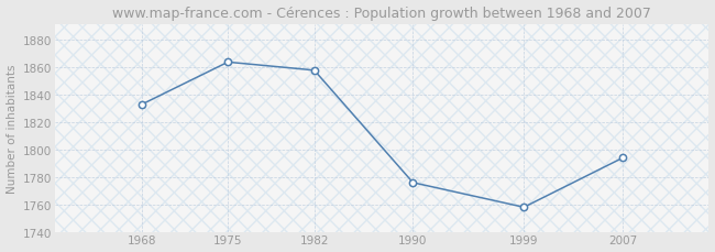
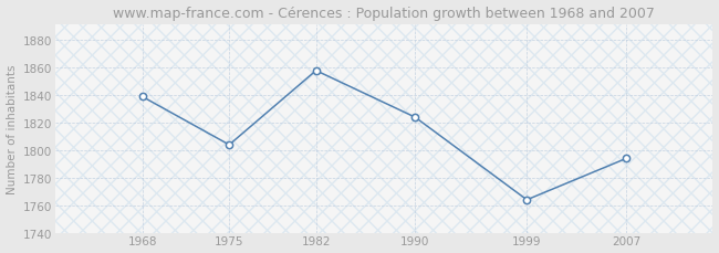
1968: 1833 -> 1839
1975: 1864 -> 1804
1990: 1776 -> 1824
1999: 1758 -> 1764
